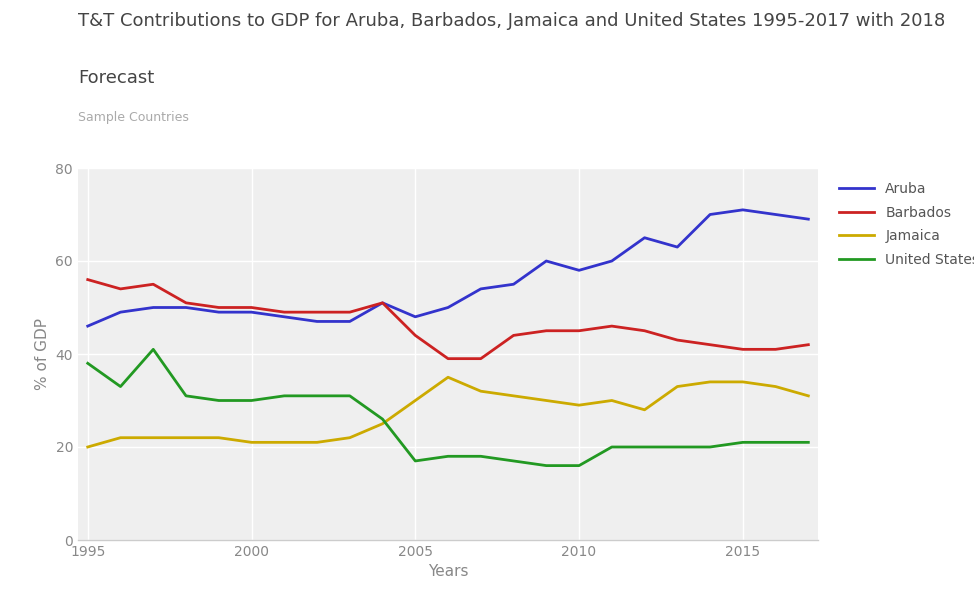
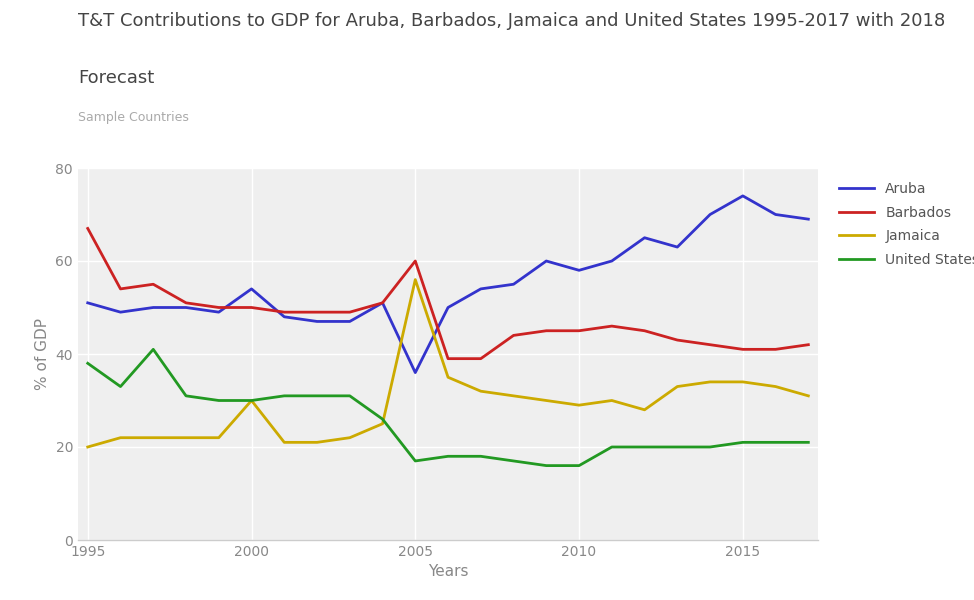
Aruba/1995: 46 -> 51
Barbados/1995: 56 -> 67
Aruba/2000: 49 -> 54
Jamaica/2000: 21 -> 30
Aruba/2005: 48 -> 36
Barbados/2005: 44 -> 60
Jamaica/2005: 30 -> 56
Aruba/2015: 71 -> 74
